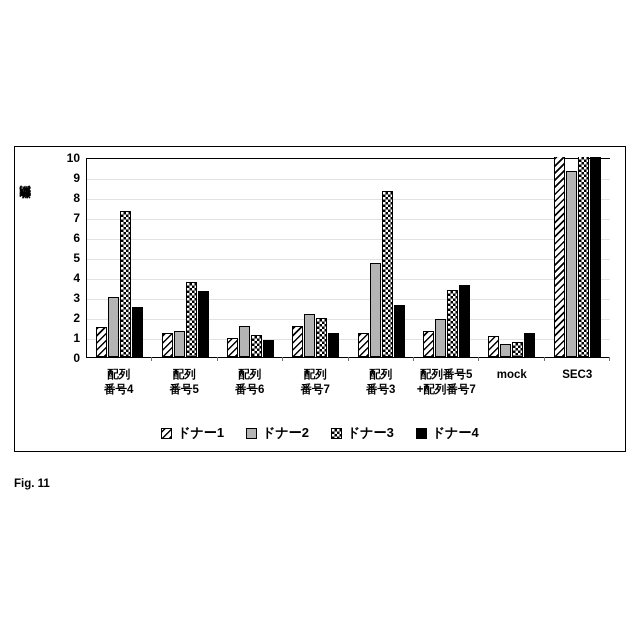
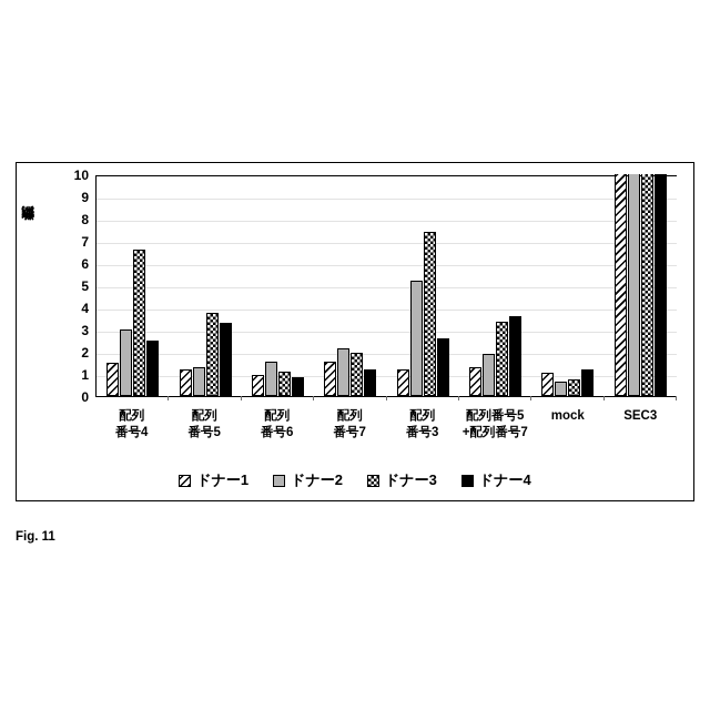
ドナー3/配列 番号4: 7.3 -> 6.6
ドナー2/配列 番号3: 4.7 -> 5.2
ドナー3/配列 番号3: 8.3 -> 7.4
ドナー2/SEC3: 9.3 -> 10.0
